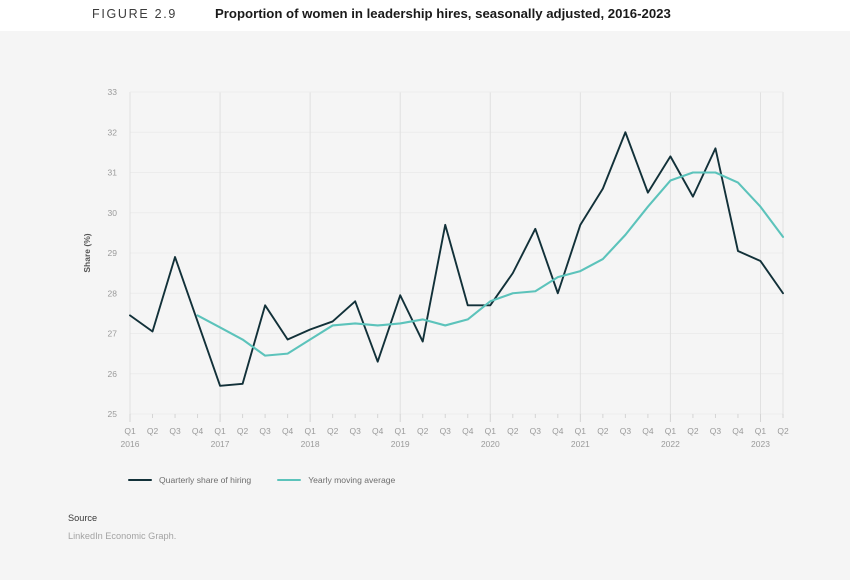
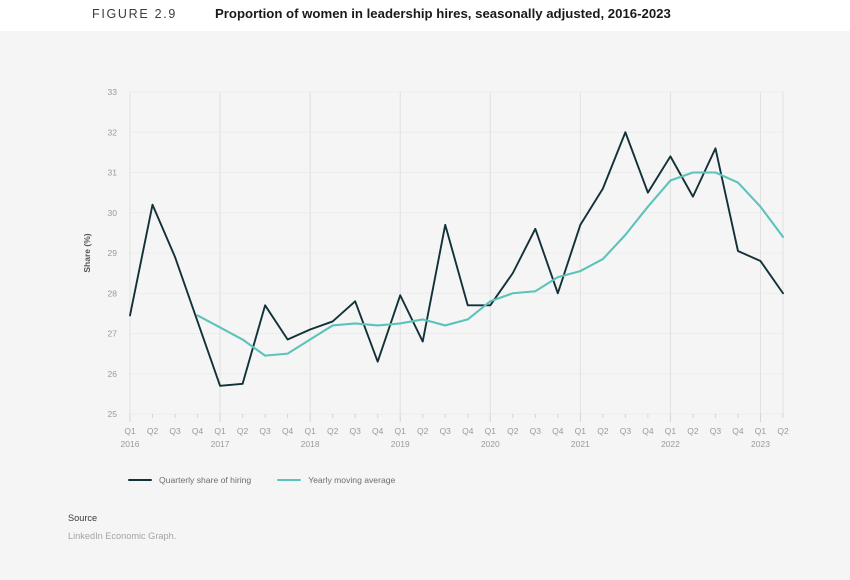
Quarterly share of hiring/Q2 2016: 27.1 -> 30.2
